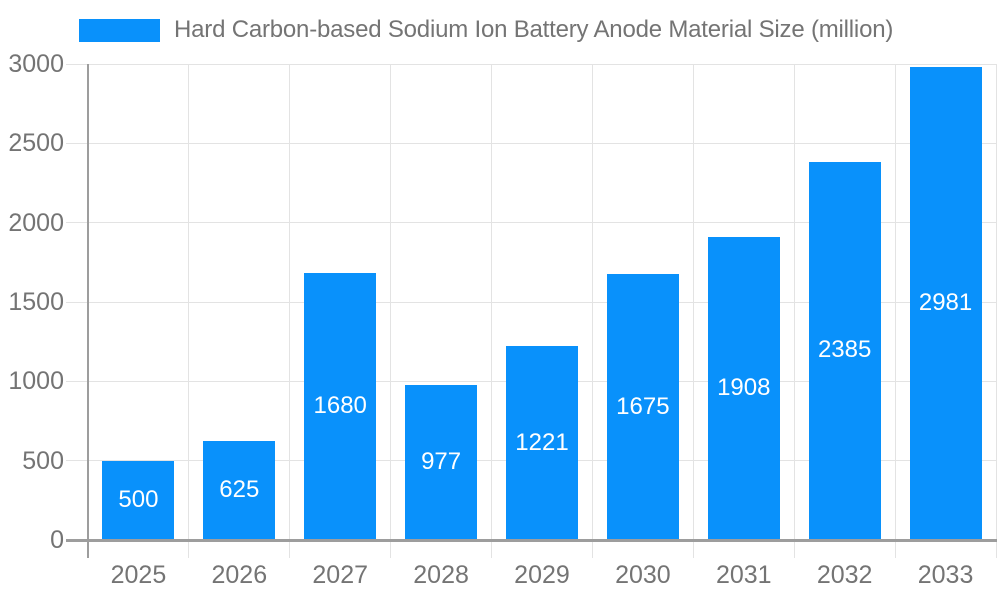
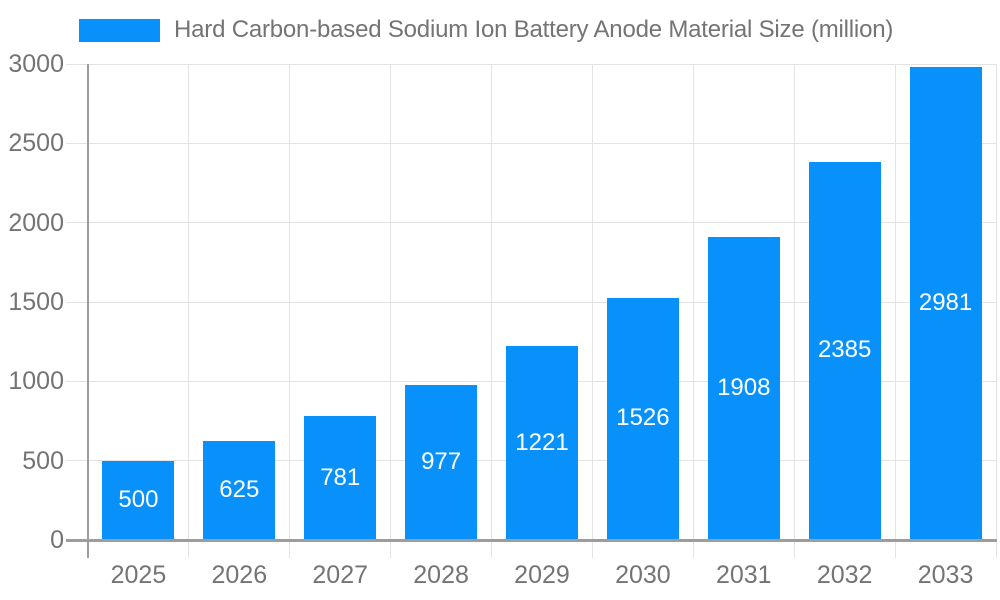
2027: 1680 -> 781
2030: 1675 -> 1526
